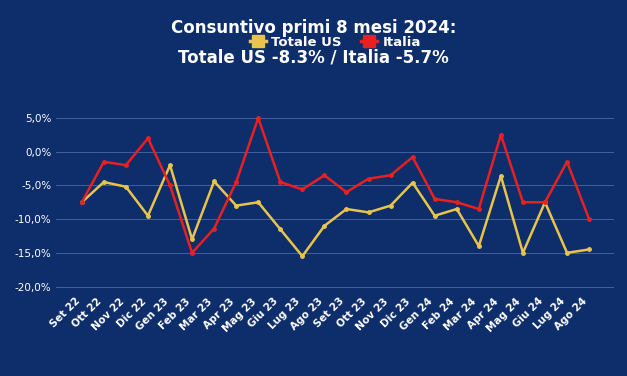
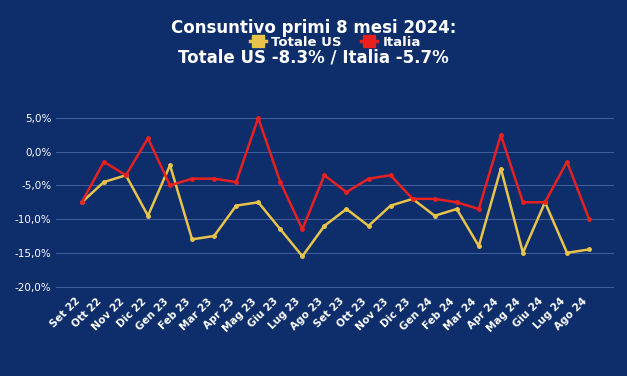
Totale US/Nov 22: -5,2% -> -3,5%
Italia/Nov 22: -2,0% -> -3,5%
Italia/Feb 23: -15,0% -> -4,0%
Totale US/Mar 23: -4,4% -> -12,5%
Italia/Mar 23: -11,4% -> -4,0%
Italia/Lug 23: -5,6% -> -11,5%
Totale US/Ott 23: -9,0% -> -11,0%
Totale US/Dic 23: -4,6% -> -7,0%
Italia/Dic 23: -0,8% -> -7,0%
Totale US/Apr 24: -3,6% -> -2,5%
